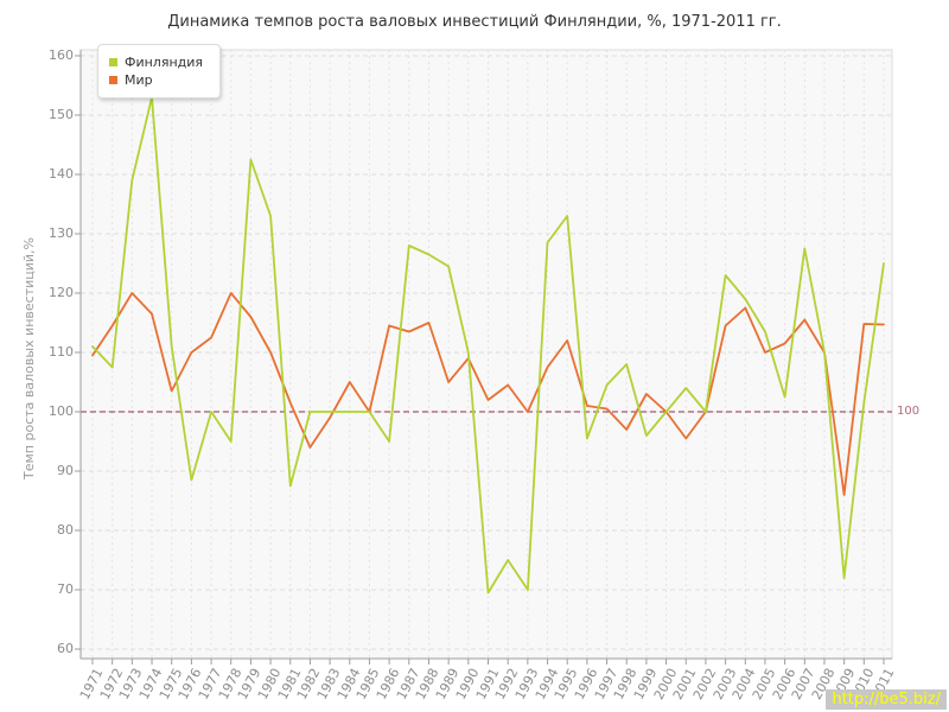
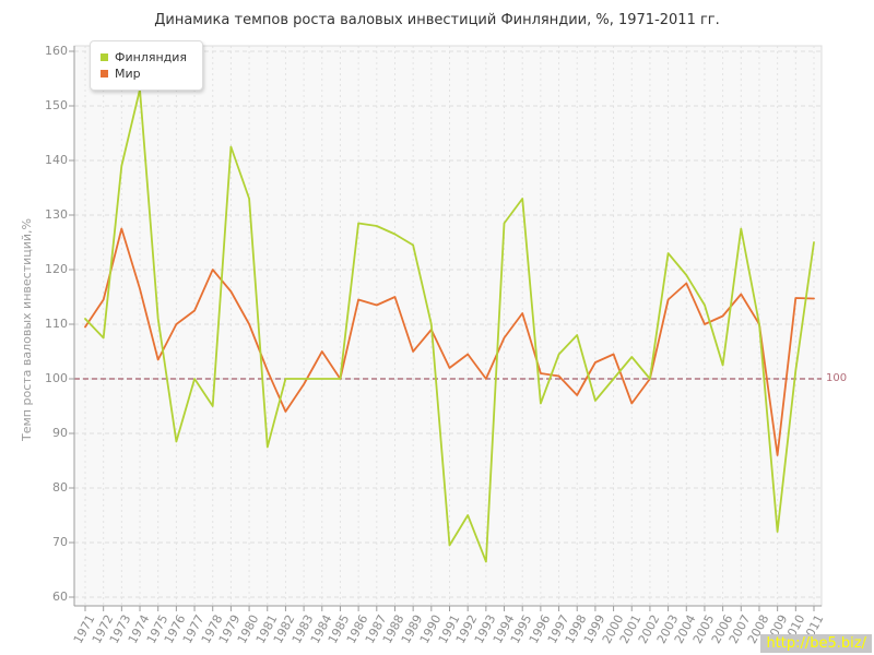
Мир/1973: 120 -> 128
Финляндия/1986: 95 -> 128
Финляндия/1993: 70 -> 66
Мир/2000: 100 -> 104
